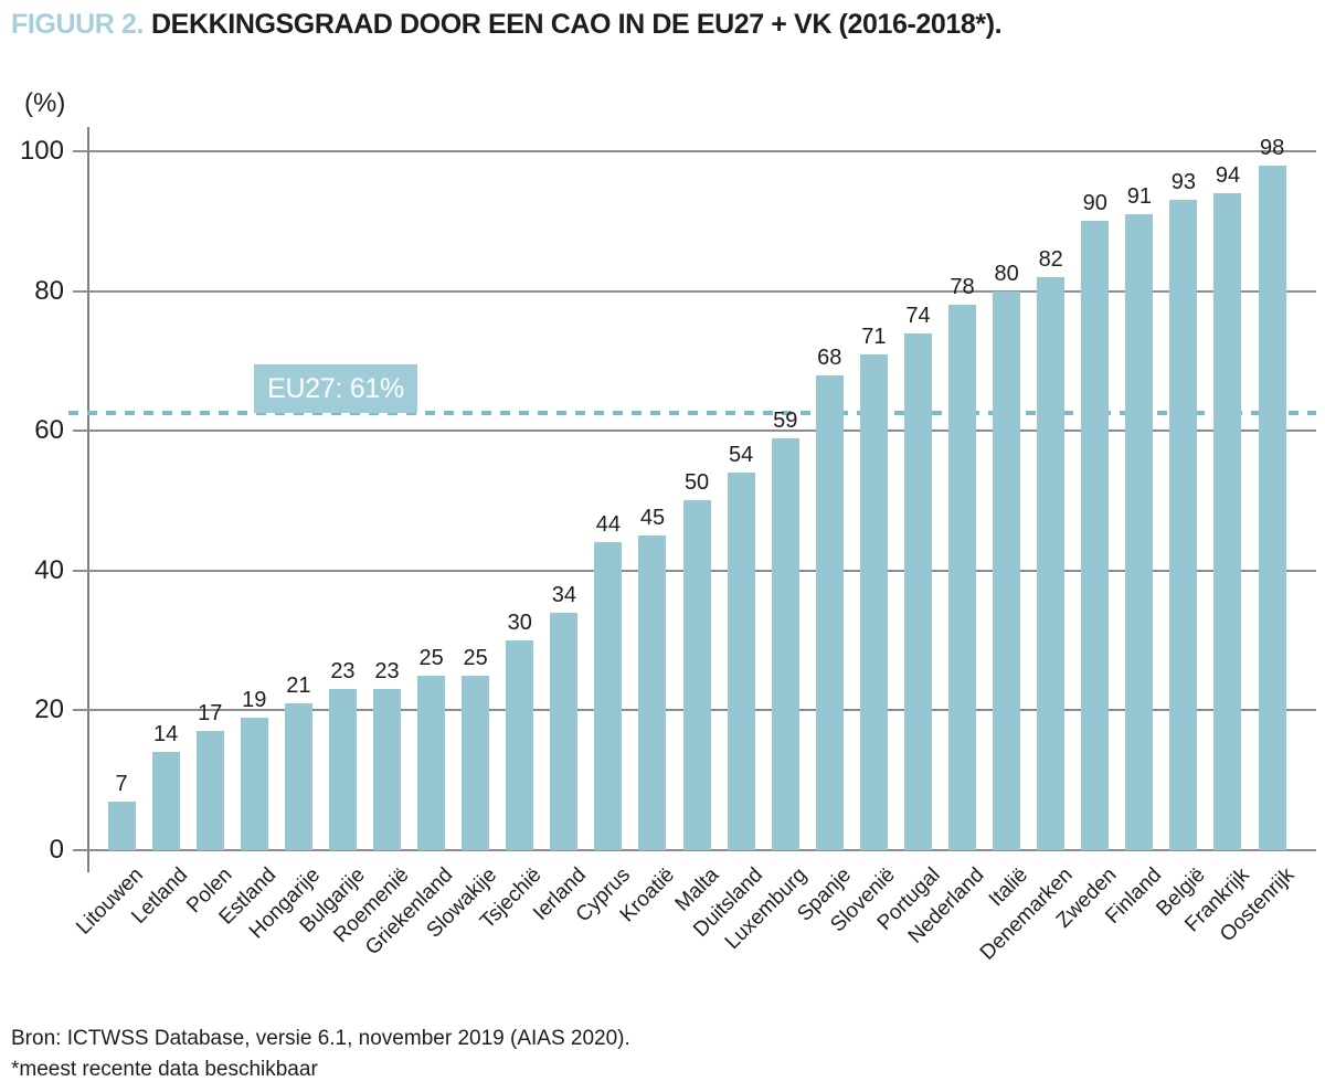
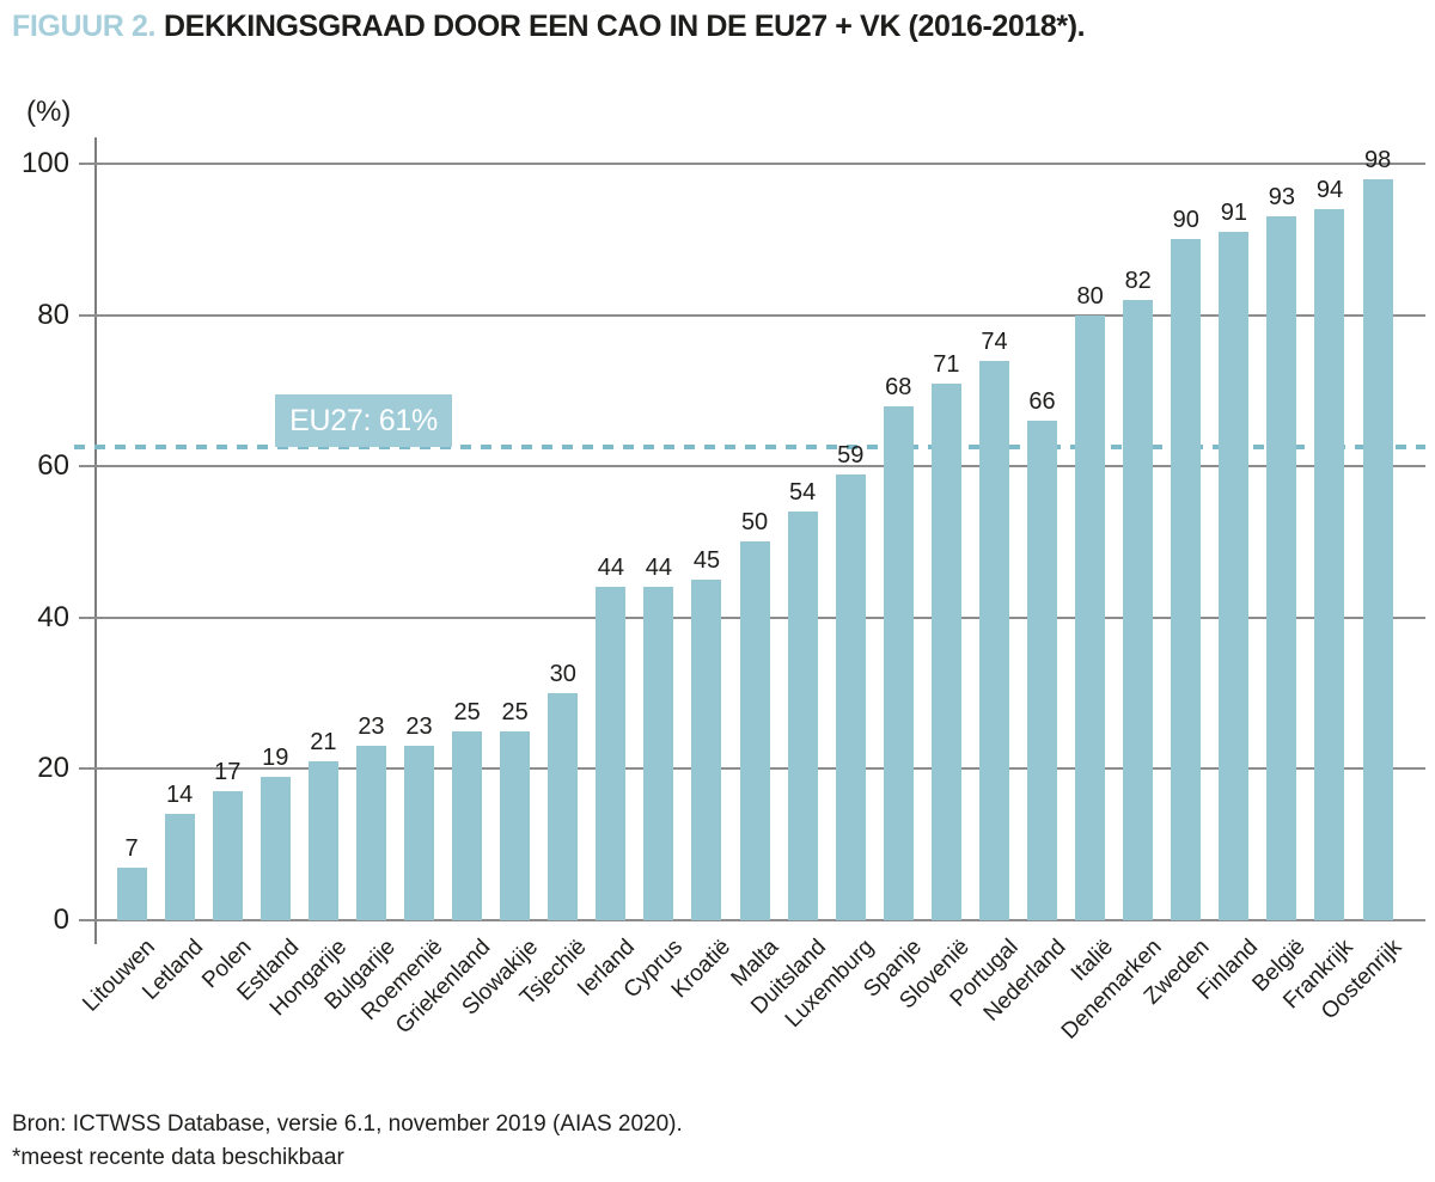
Ierland: 34 -> 44
Nederland: 78 -> 66
